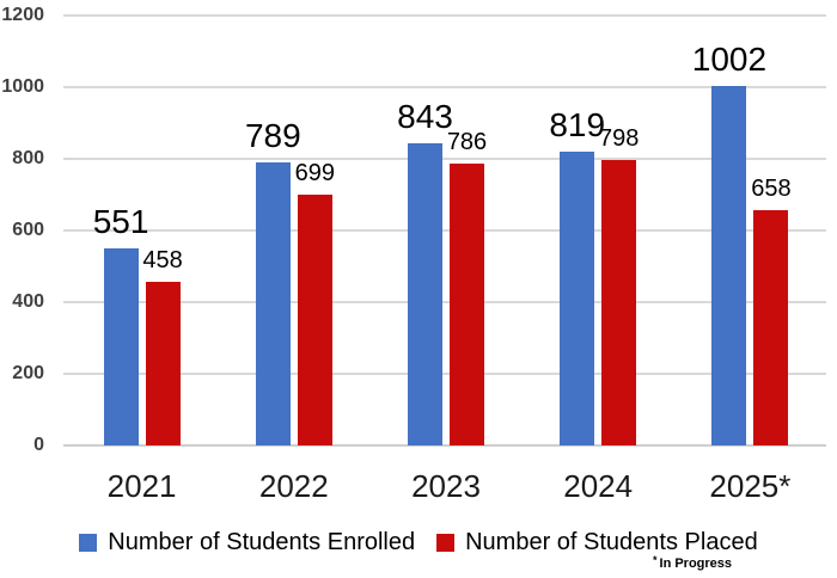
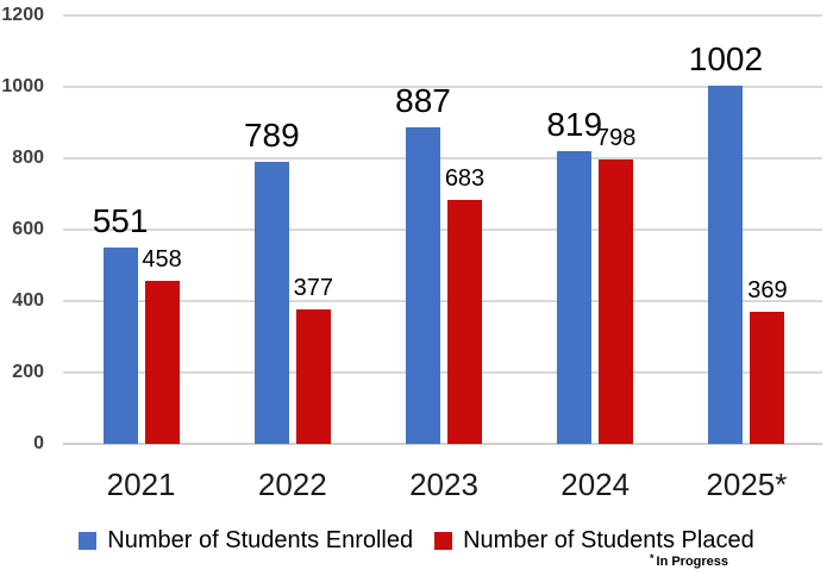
Number of Students Placed/2022: 699 -> 377
Number of Students Enrolled/2023: 843 -> 887
Number of Students Placed/2023: 786 -> 683
Number of Students Placed/2025*: 658 -> 369
